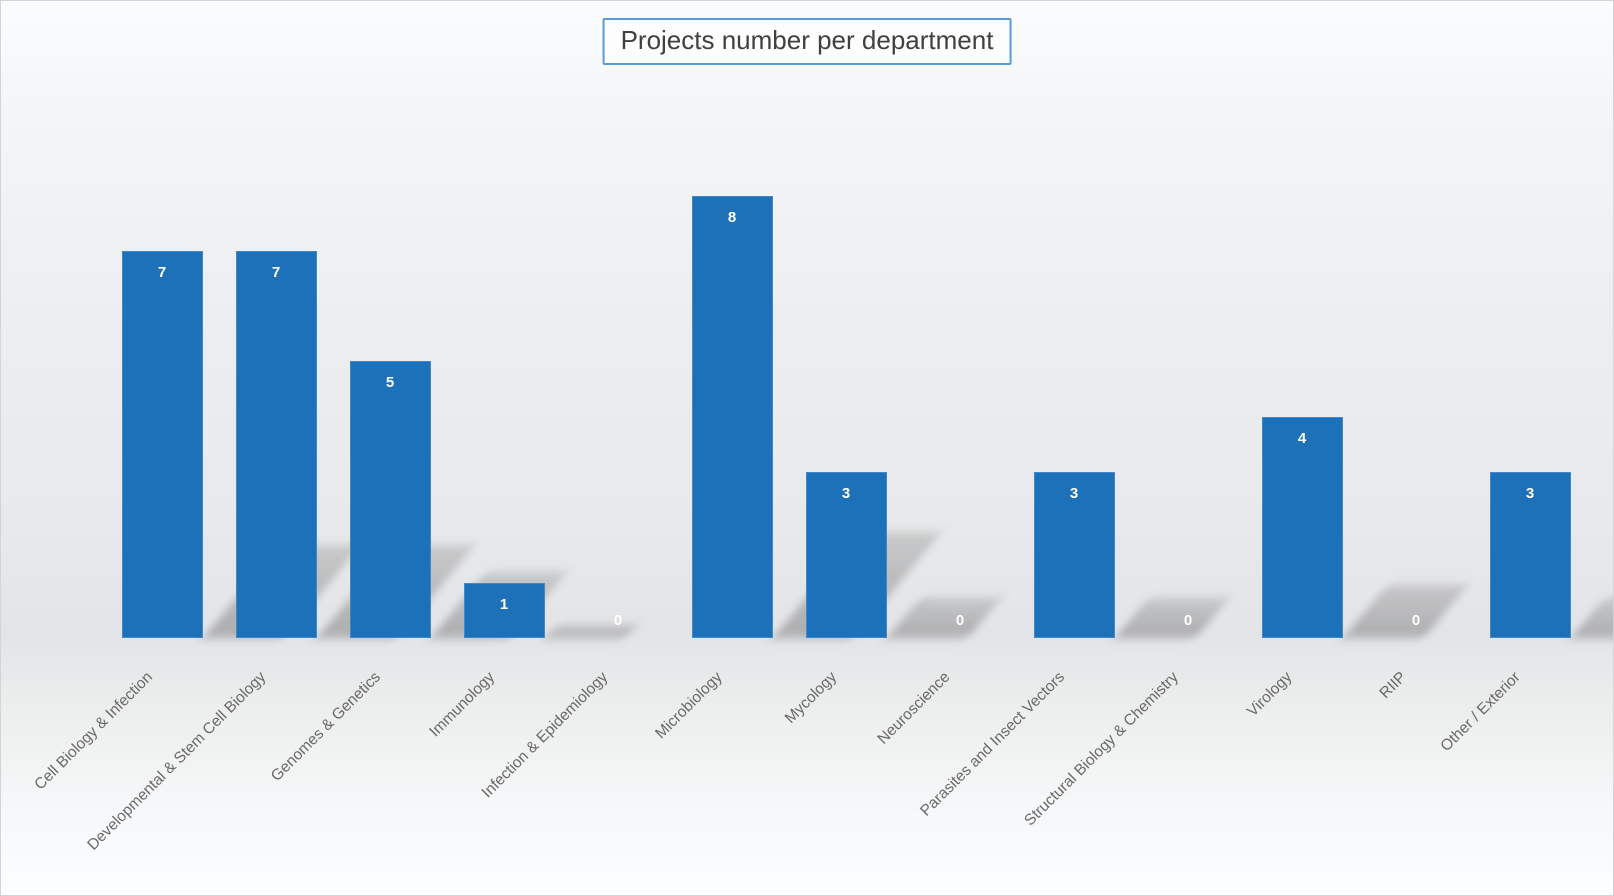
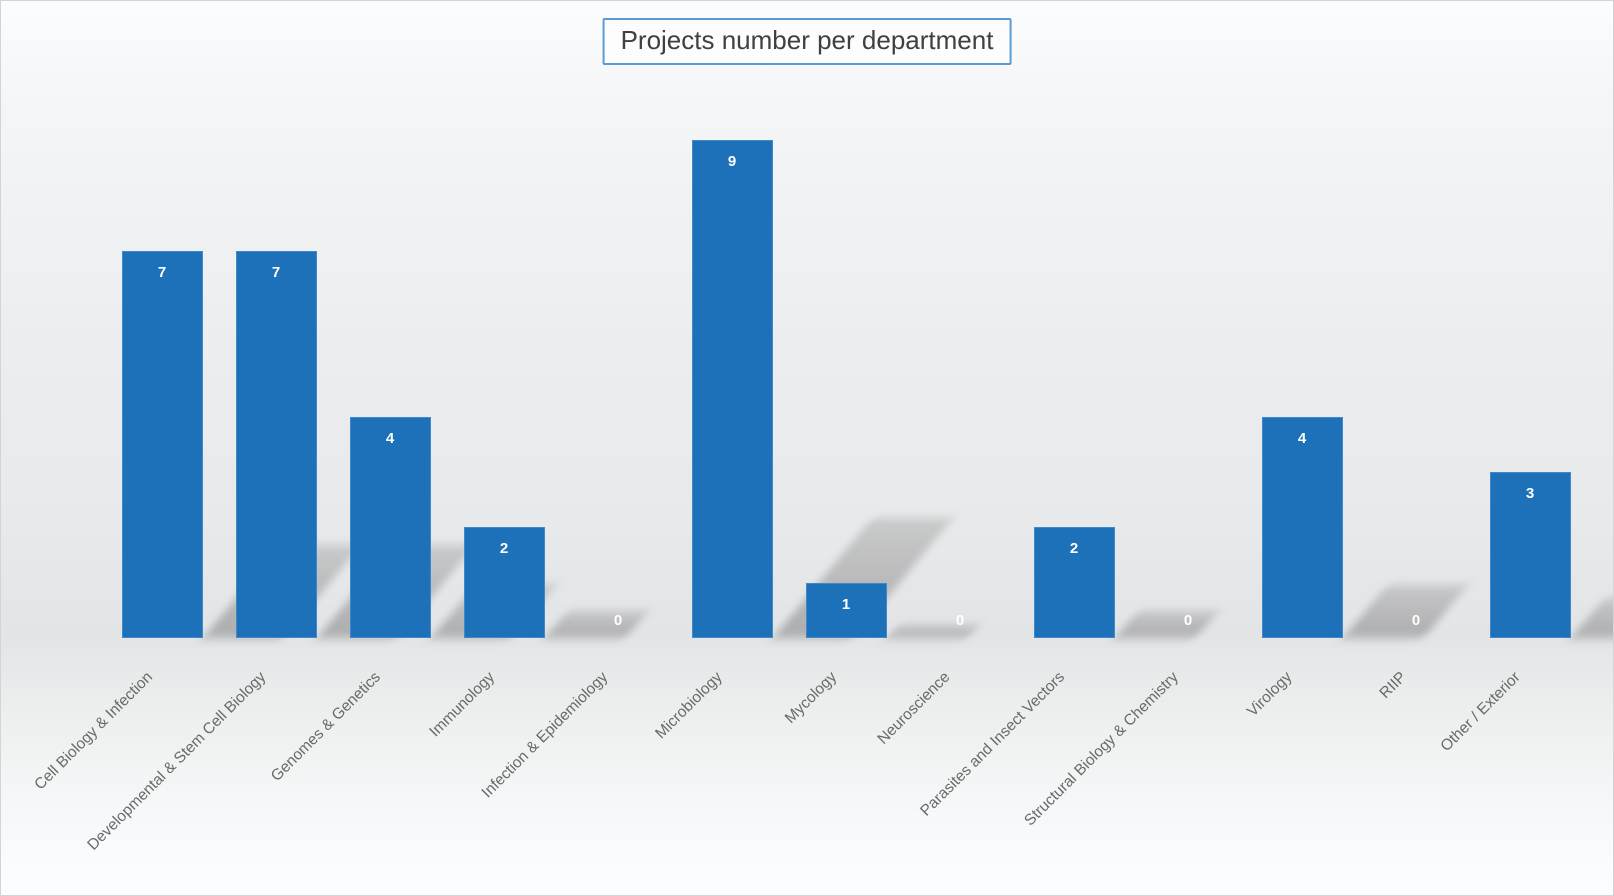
Genomes & Genetics: 5 -> 4
Immunology: 1 -> 2
Microbiology: 8 -> 9
Mycology: 3 -> 1
Parasites and Insect Vectors: 3 -> 2
